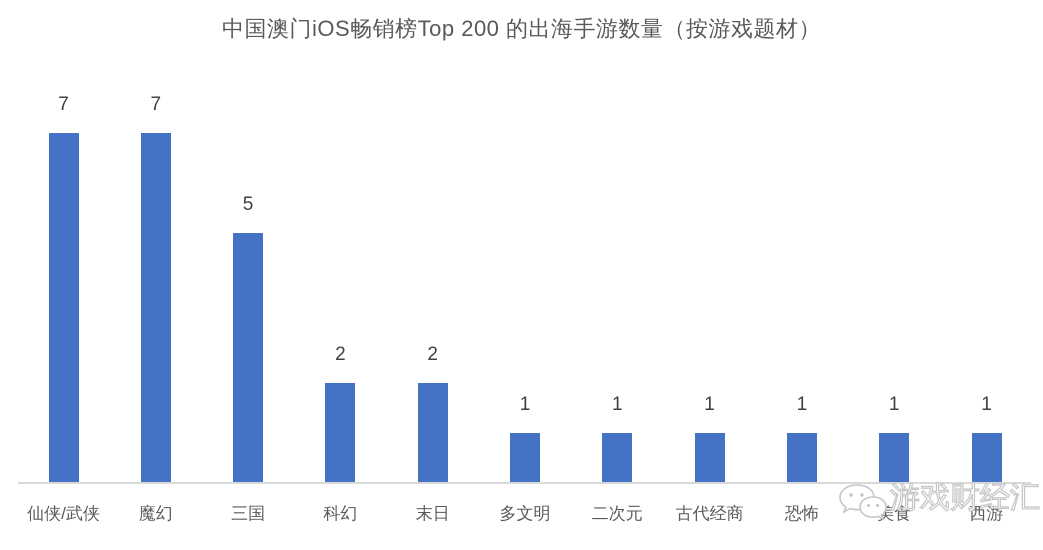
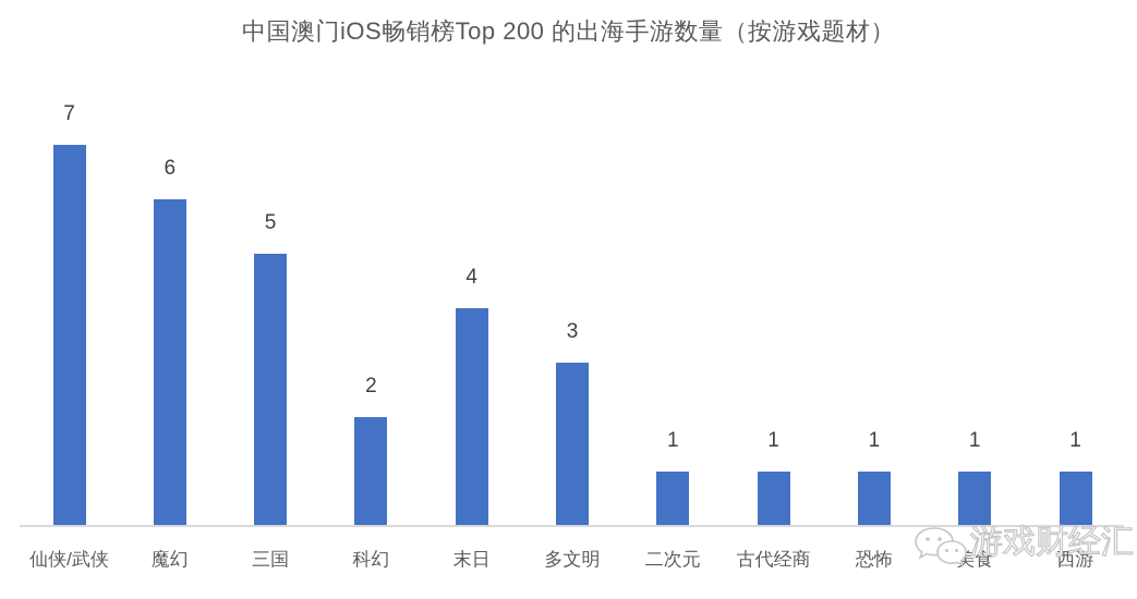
魔幻: 7 -> 6
末日: 2 -> 4
多文明: 1 -> 3
